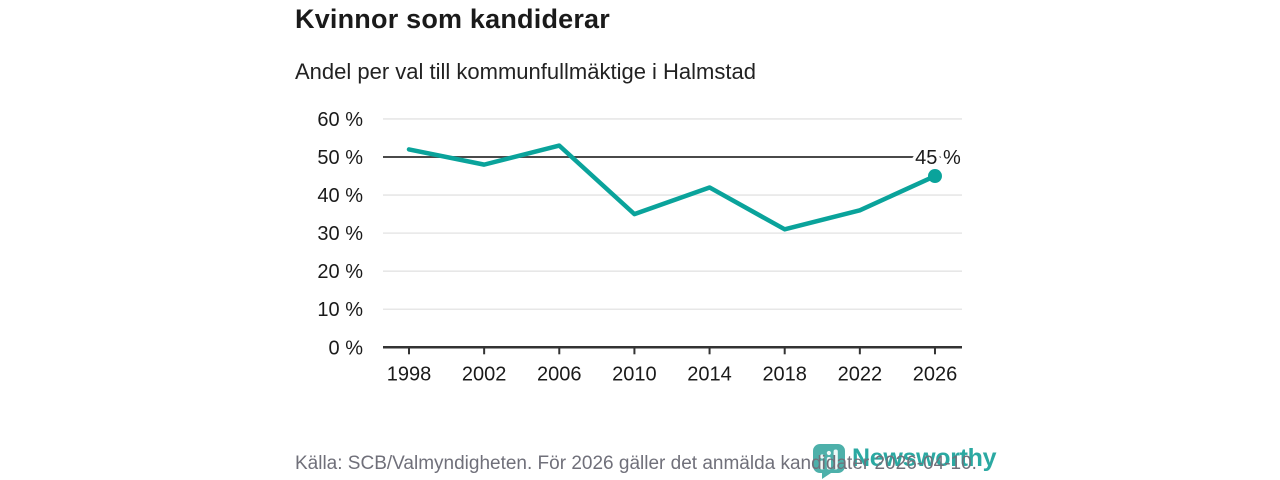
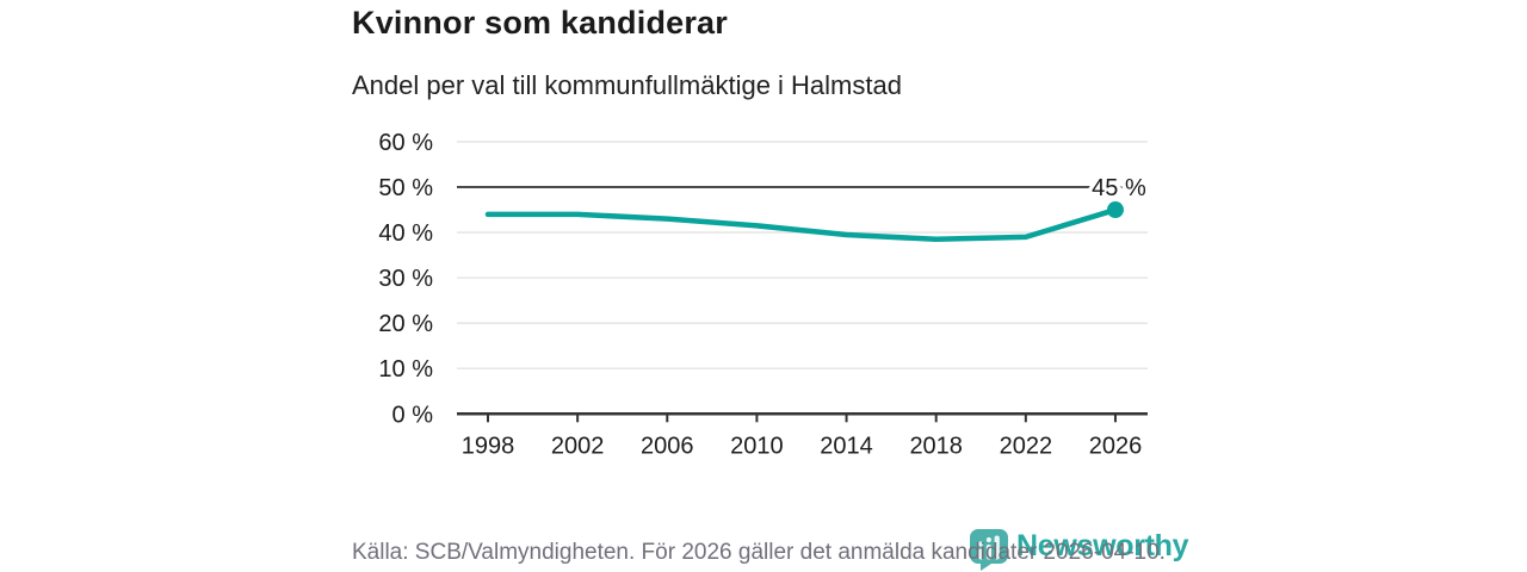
1998: 52% -> 44%
2002: 48% -> 44%
2006: 53% -> 43%
2010: 35% -> 42%
2014: 42% -> 40%
2018: 31% -> 38%
2022: 36% -> 39%
